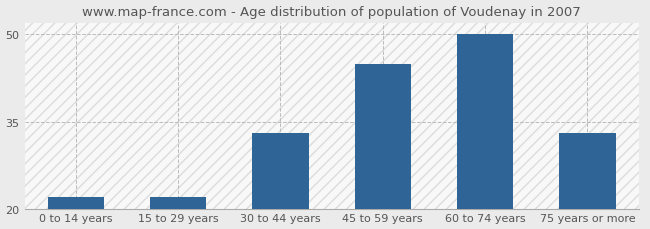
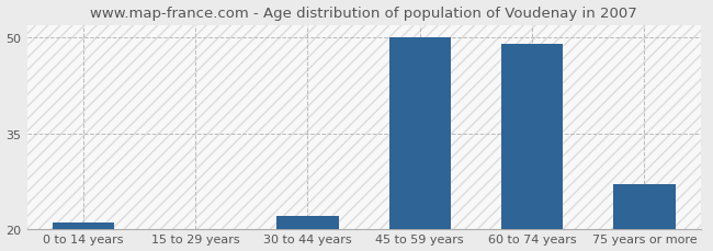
0 to 14 years: 22 -> 21
15 to 29 years: 22 -> 20
30 to 44 years: 33 -> 22
45 to 59 years: 45 -> 50
60 to 74 years: 50 -> 49
75 years or more: 33 -> 27
